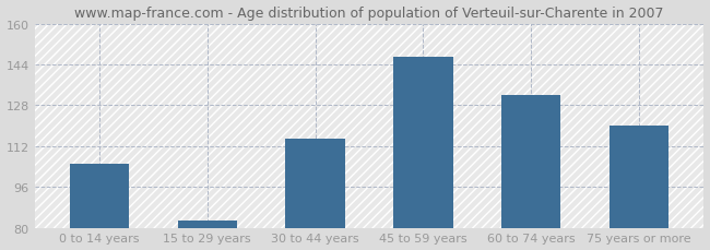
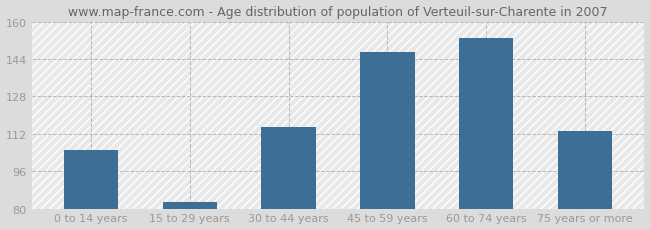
60 to 74 years: 132 -> 153
75 years or more: 120 -> 113
